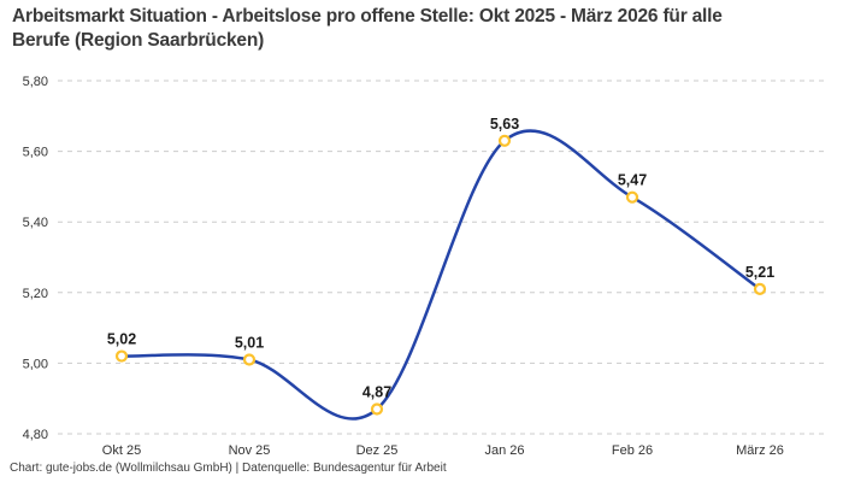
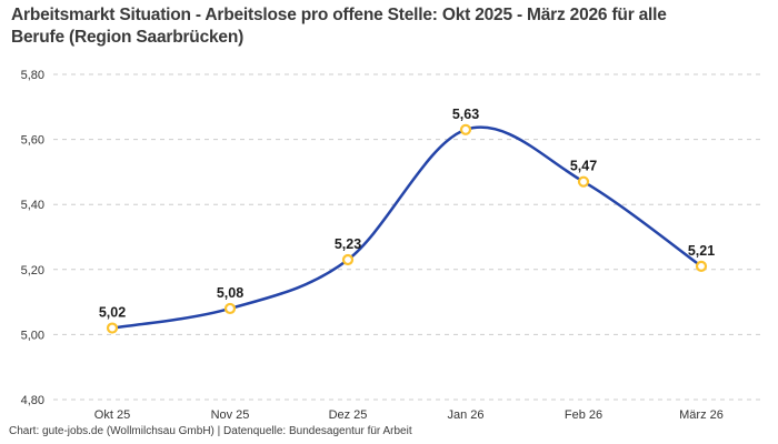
Nov 25: 5,01 -> 5,08
Dez 25: 4,87 -> 5,23
